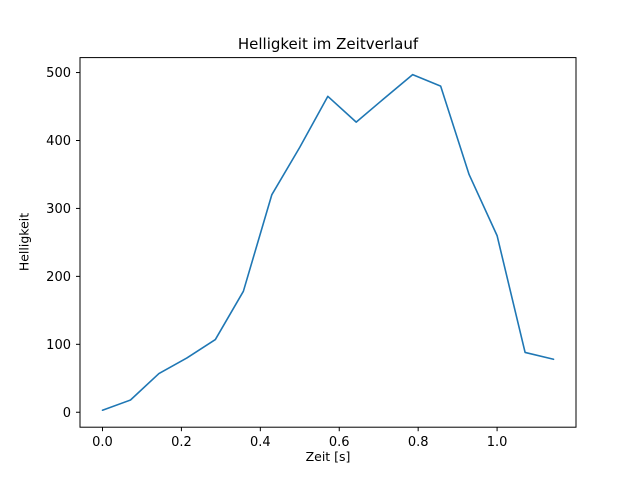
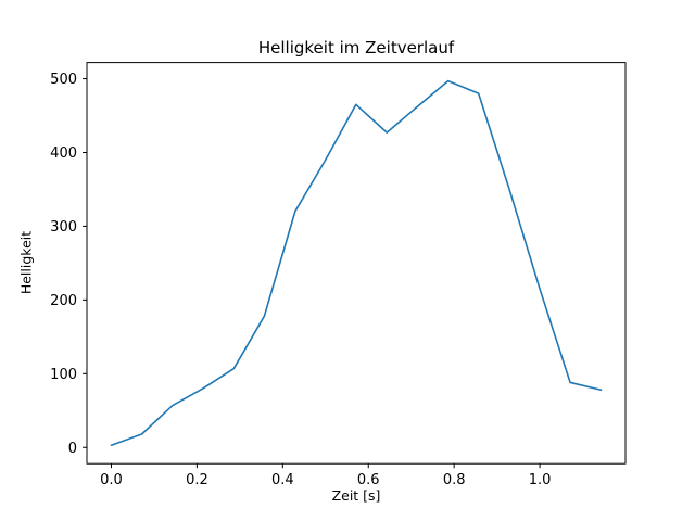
1.0: 260 -> 220
